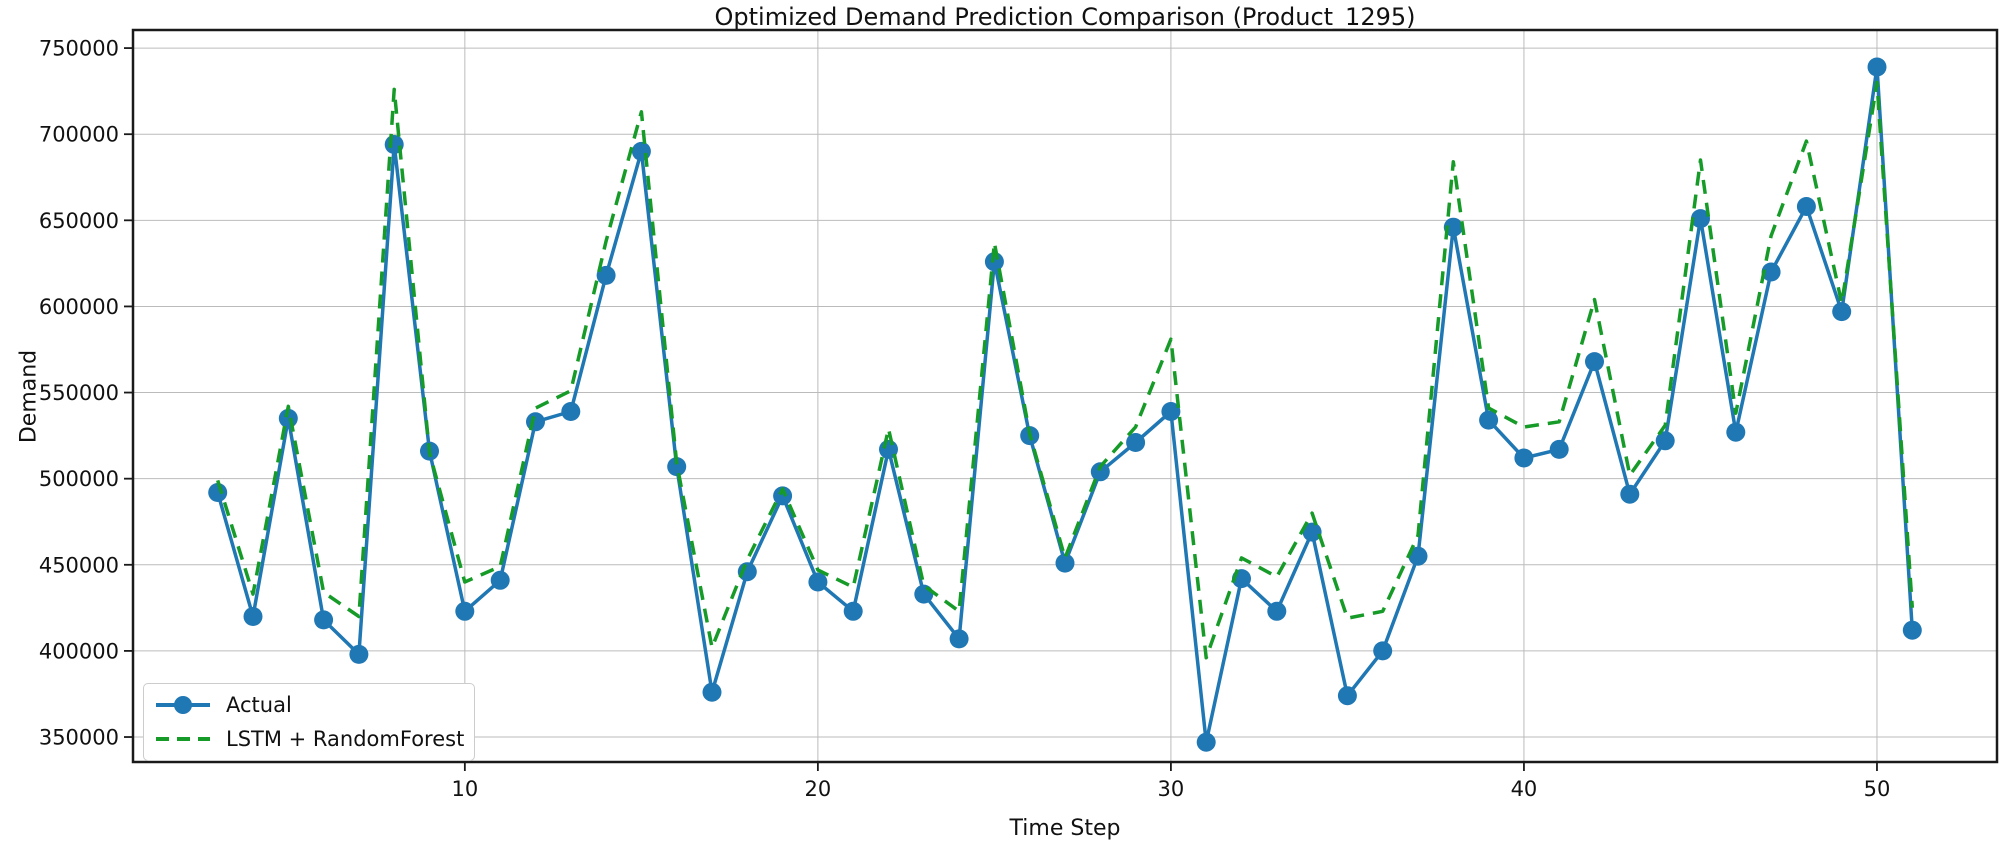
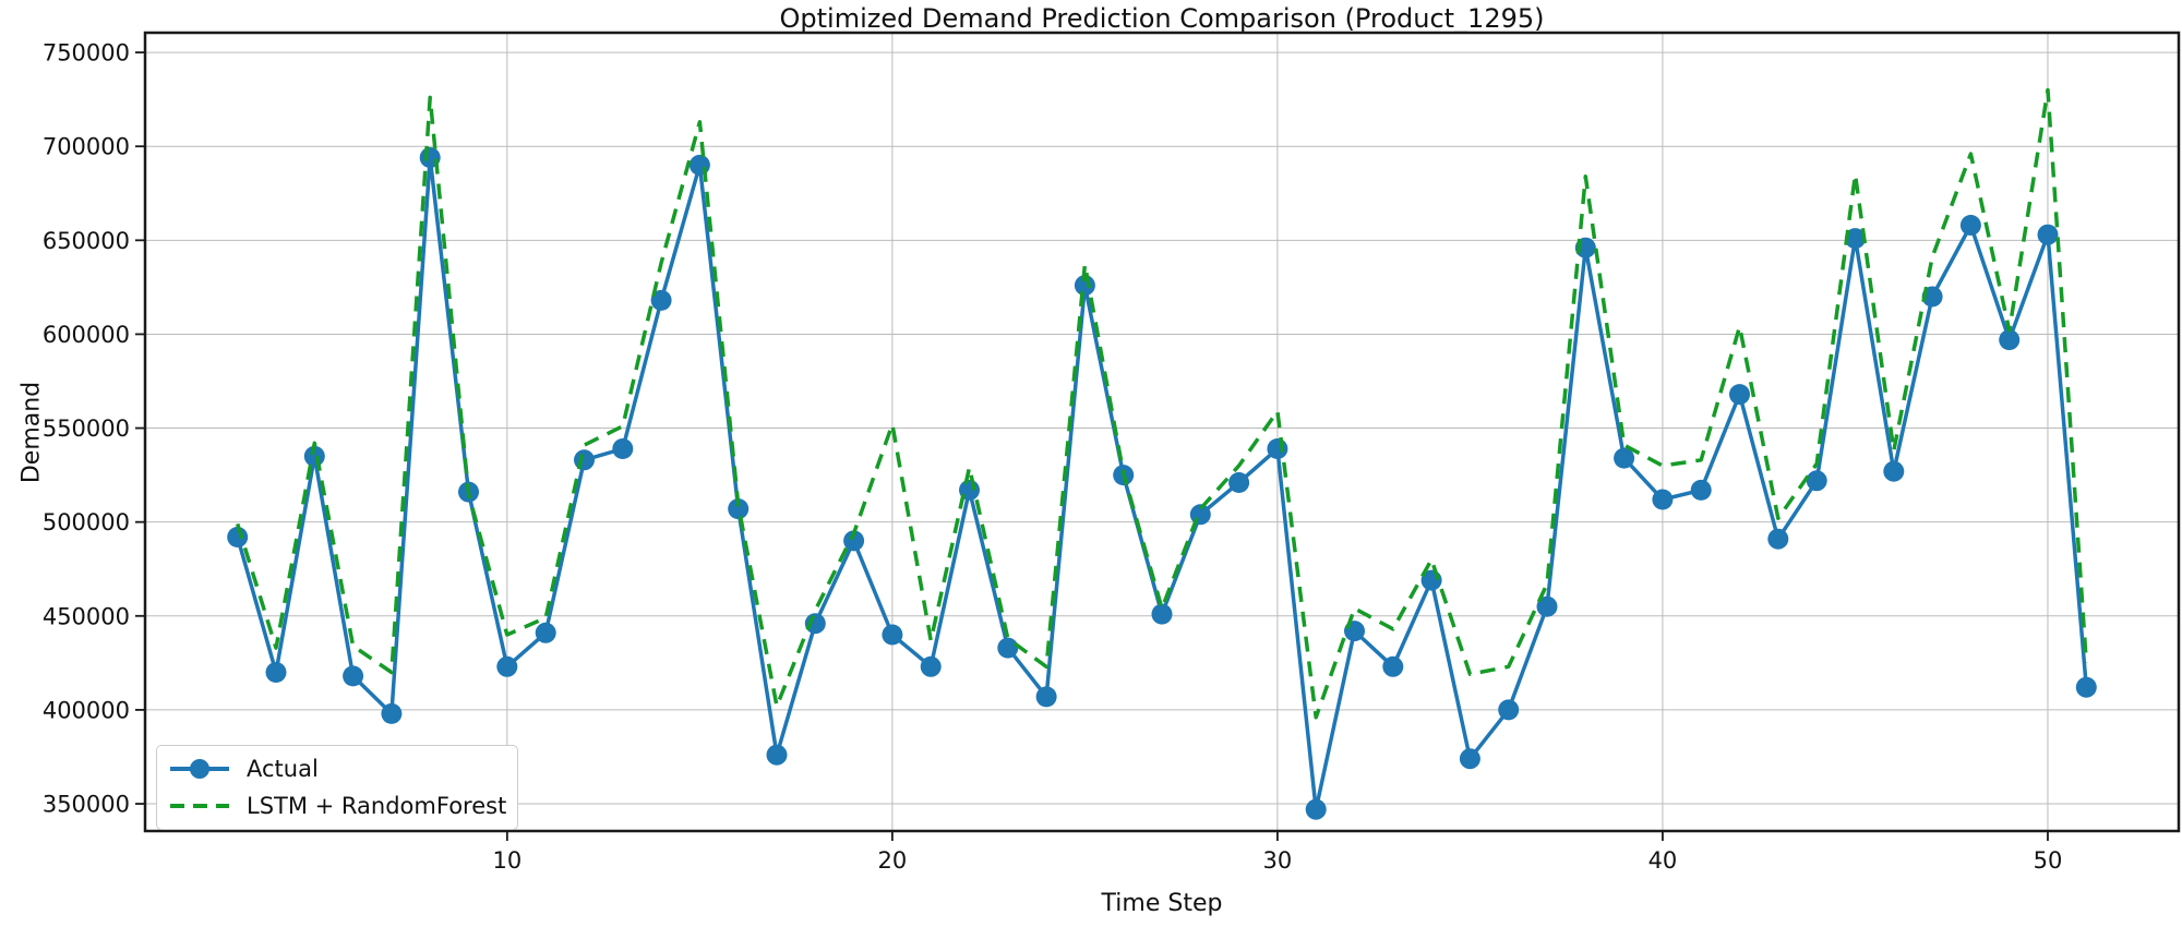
LSTM + RandomForest/20: 447000 -> 552000
LSTM + RandomForest/30: 581000 -> 559000
Actual/50: 739000 -> 653000
